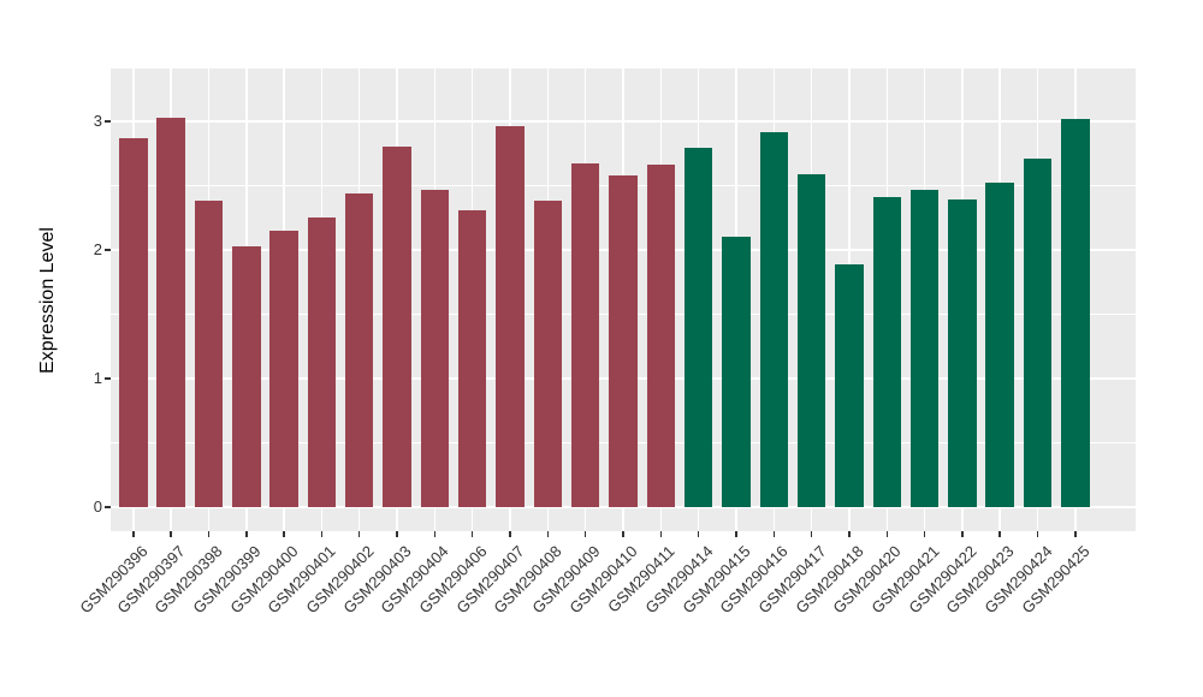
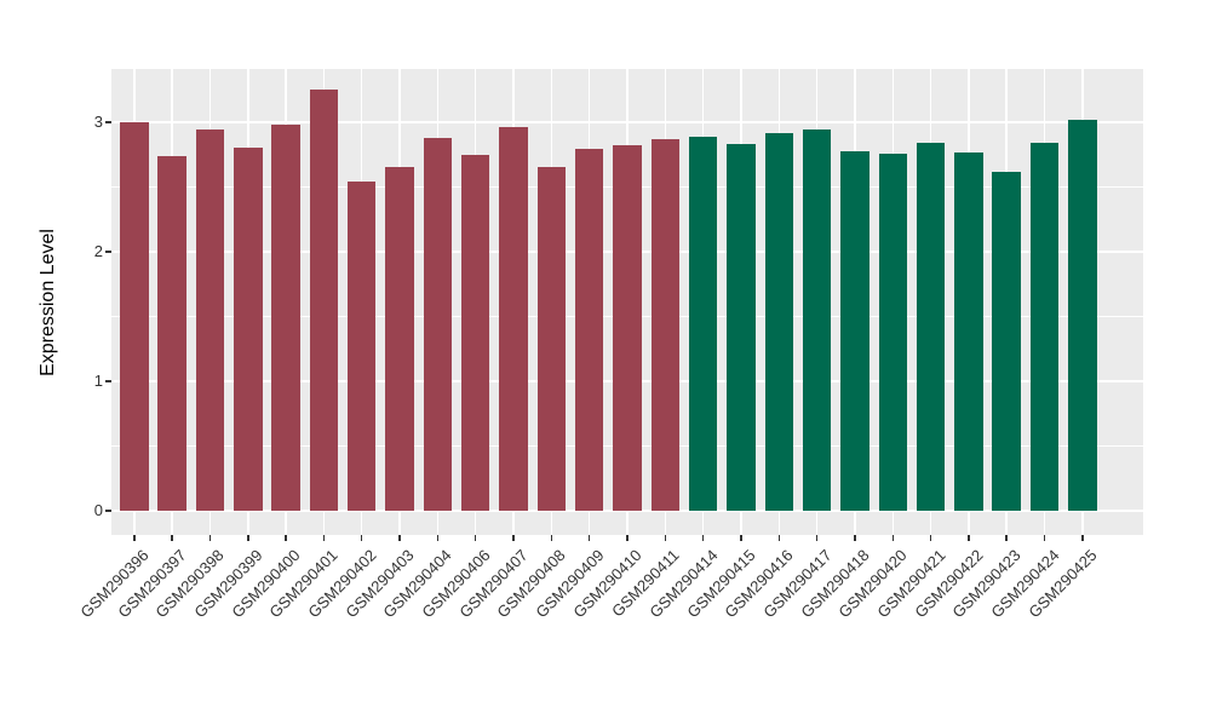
GSM290396: 2.87 -> 3.00
GSM290397: 3.03 -> 2.74
GSM290398: 2.38 -> 2.94
GSM290399: 2.03 -> 2.80
GSM290400: 2.15 -> 2.98
GSM290401: 2.25 -> 3.25
GSM290402: 2.44 -> 2.54
GSM290403: 2.80 -> 2.65
GSM290404: 2.47 -> 2.88
GSM290406: 2.31 -> 2.75
GSM290408: 2.38 -> 2.65
GSM290409: 2.67 -> 2.79
GSM290410: 2.58 -> 2.82
GSM290411: 2.66 -> 2.87
GSM290414: 2.79 -> 2.89
GSM290415: 2.10 -> 2.83
GSM290417: 2.59 -> 2.94
GSM290418: 1.89 -> 2.78
GSM290420: 2.41 -> 2.76
GSM290421: 2.47 -> 2.84
GSM290422: 2.39 -> 2.77
GSM290423: 2.52 -> 2.62
GSM290424: 2.71 -> 2.84
